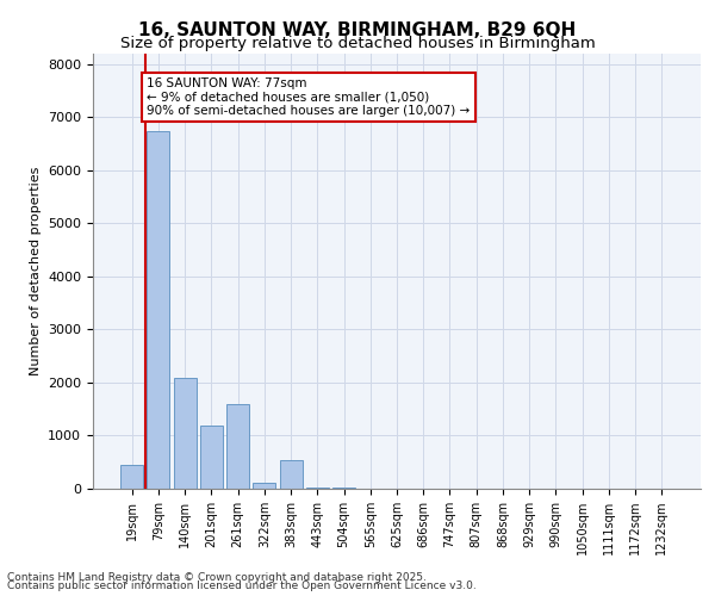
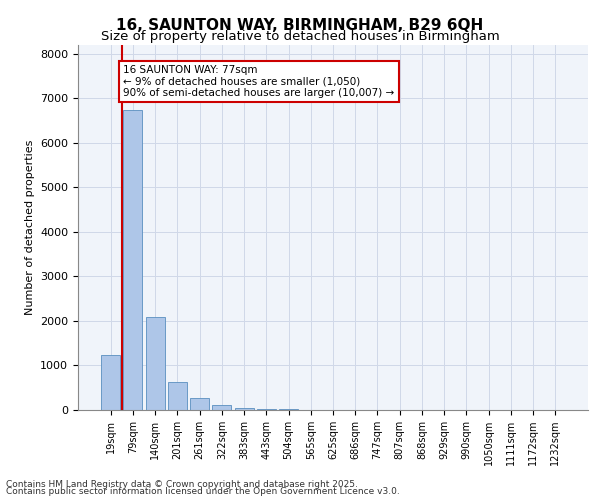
19sqm: 450 -> 1230
201sqm: 1200 -> 620
261sqm: 1600 -> 270
383sqm: 550 -> 50
